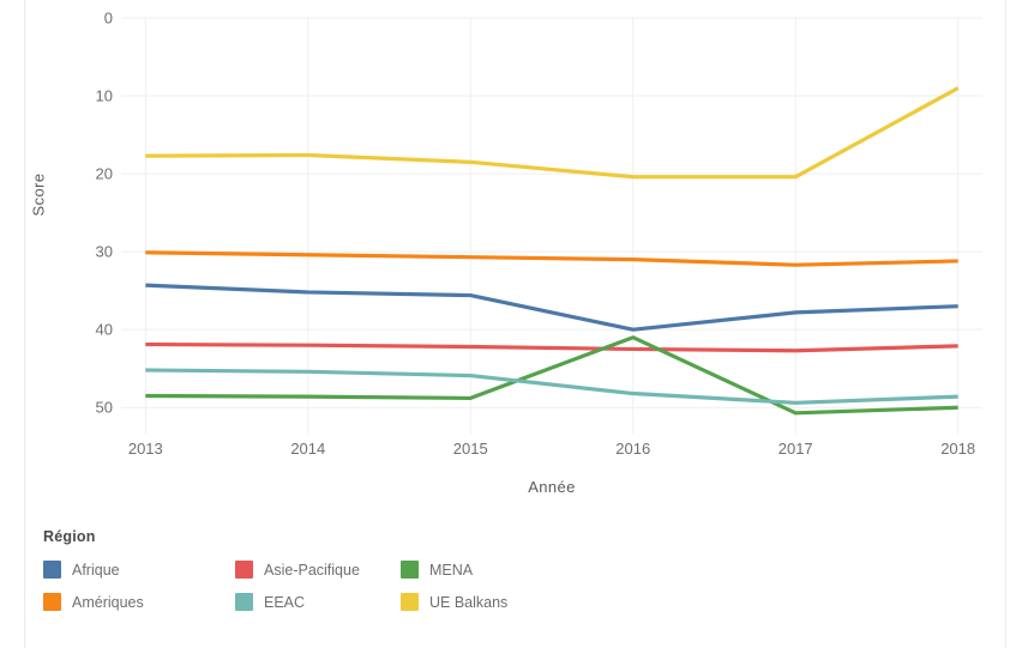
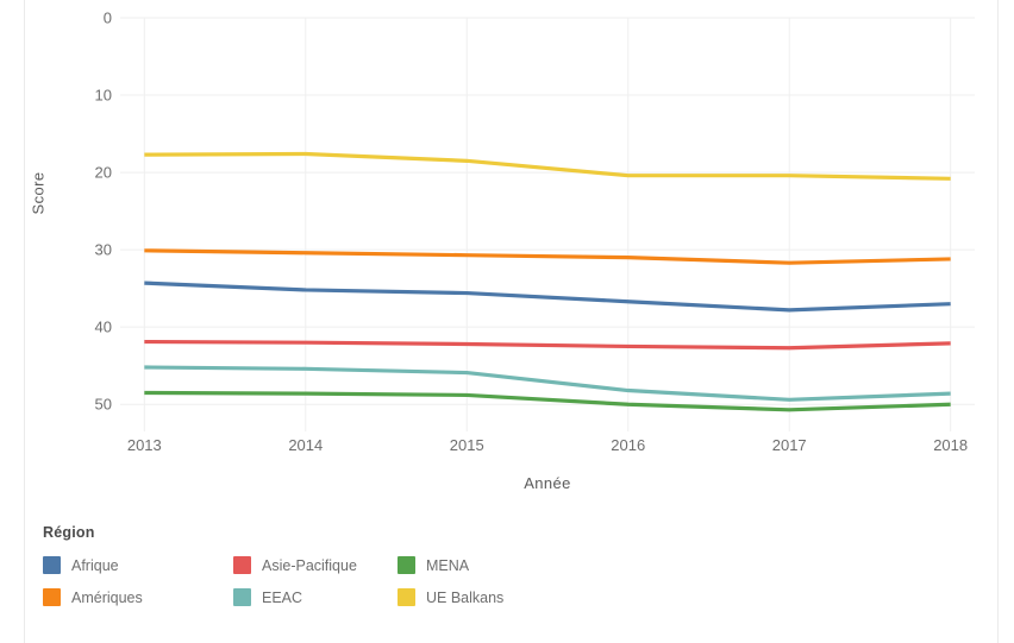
Afrique/2016: 40 -> 37
MENA/2016: 41 -> 50
UE Balkans/2018: 9 -> 21
